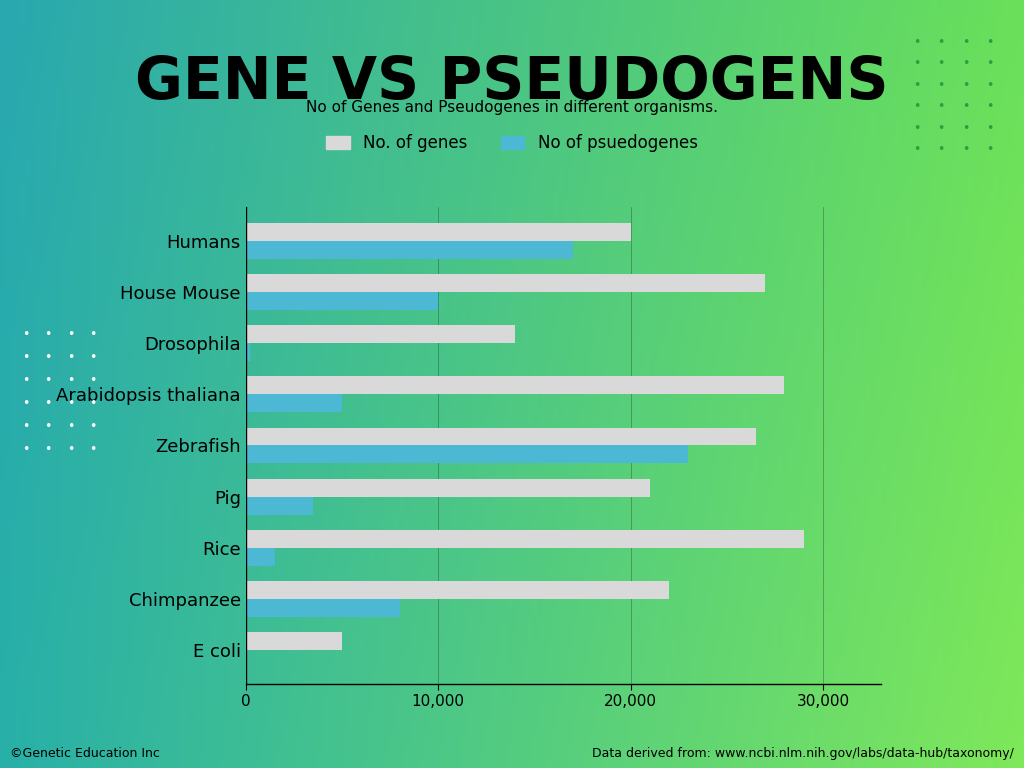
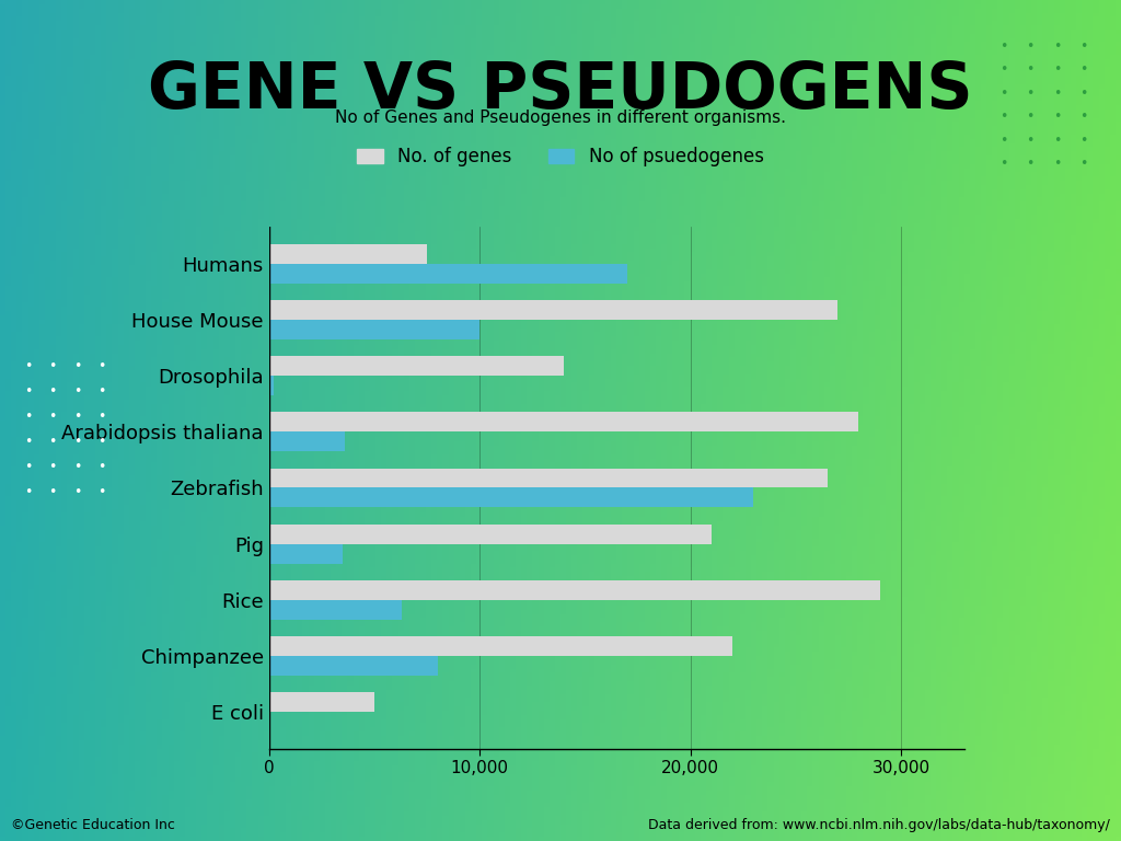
No. of genes/Humans: 20,000 -> 7,500
No of psuedogenes/Arabidopsis thaliana: 5,000 -> 3,600
No of psuedogenes/Rice: 1,500 -> 6,300
